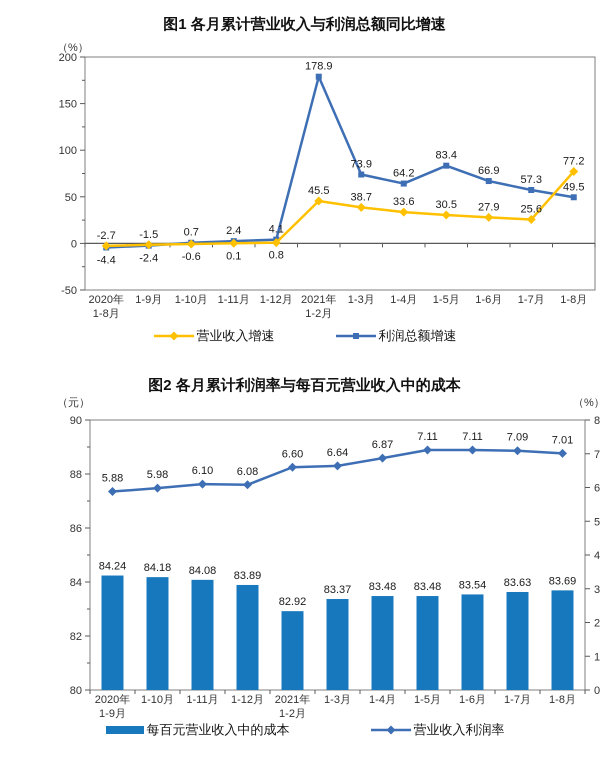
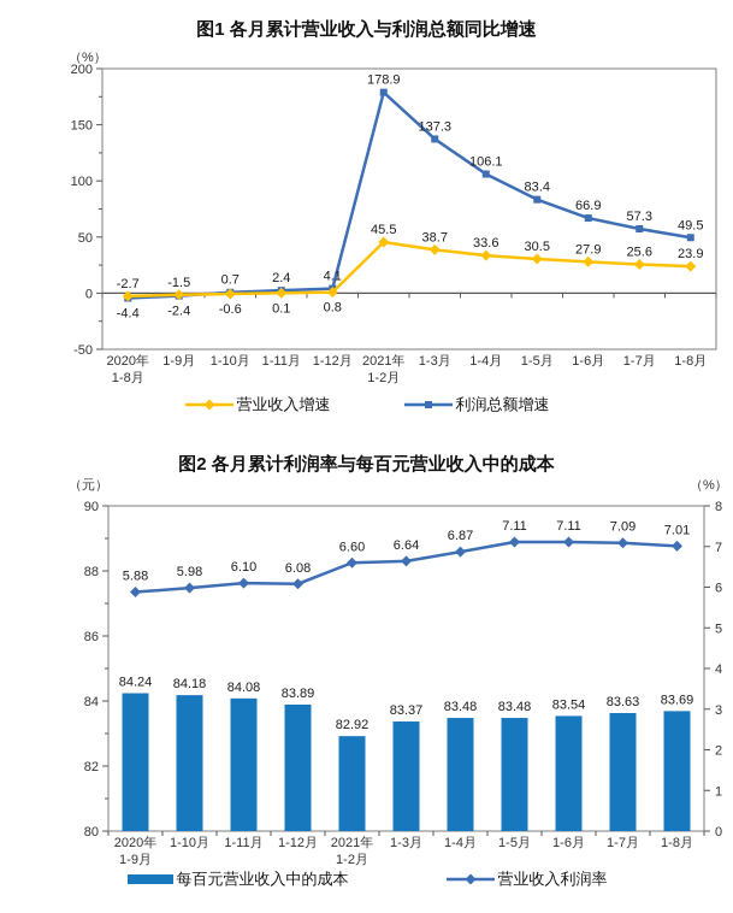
图1 各月累计营业收入与利润总额同比增速/利润总额增速/1-3月: 73.9 -> 137.3
图1 各月累计营业收入与利润总额同比增速/利润总额增速/1-4月: 64.2 -> 106.1
图1 各月累计营业收入与利润总额同比增速/营业收入增速/1-8月: 77.2 -> 23.9
